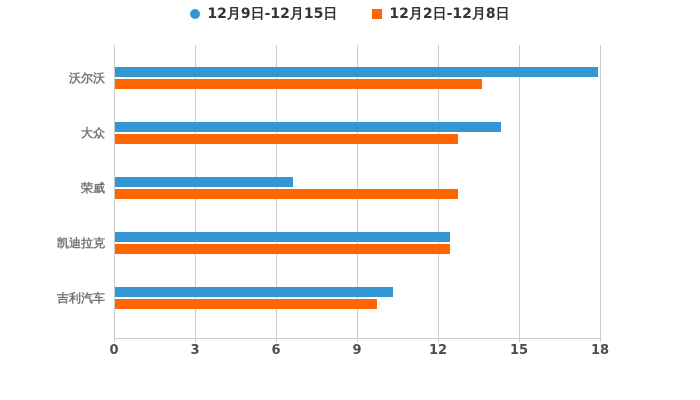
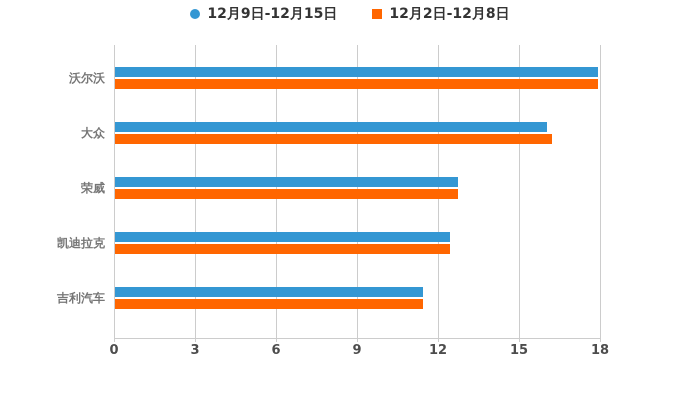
12月2日-12月8日/沃尔沃: 13.6 -> 17.9
12月9日-12月15日/大众: 14.3 -> 16.0
12月2日-12月8日/大众: 12.7 -> 16.2
12月9日-12月15日/荣威: 6.6 -> 12.7
12月9日-12月15日/吉利汽车: 10.3 -> 11.4
12月2日-12月8日/吉利汽车: 9.7 -> 11.4
